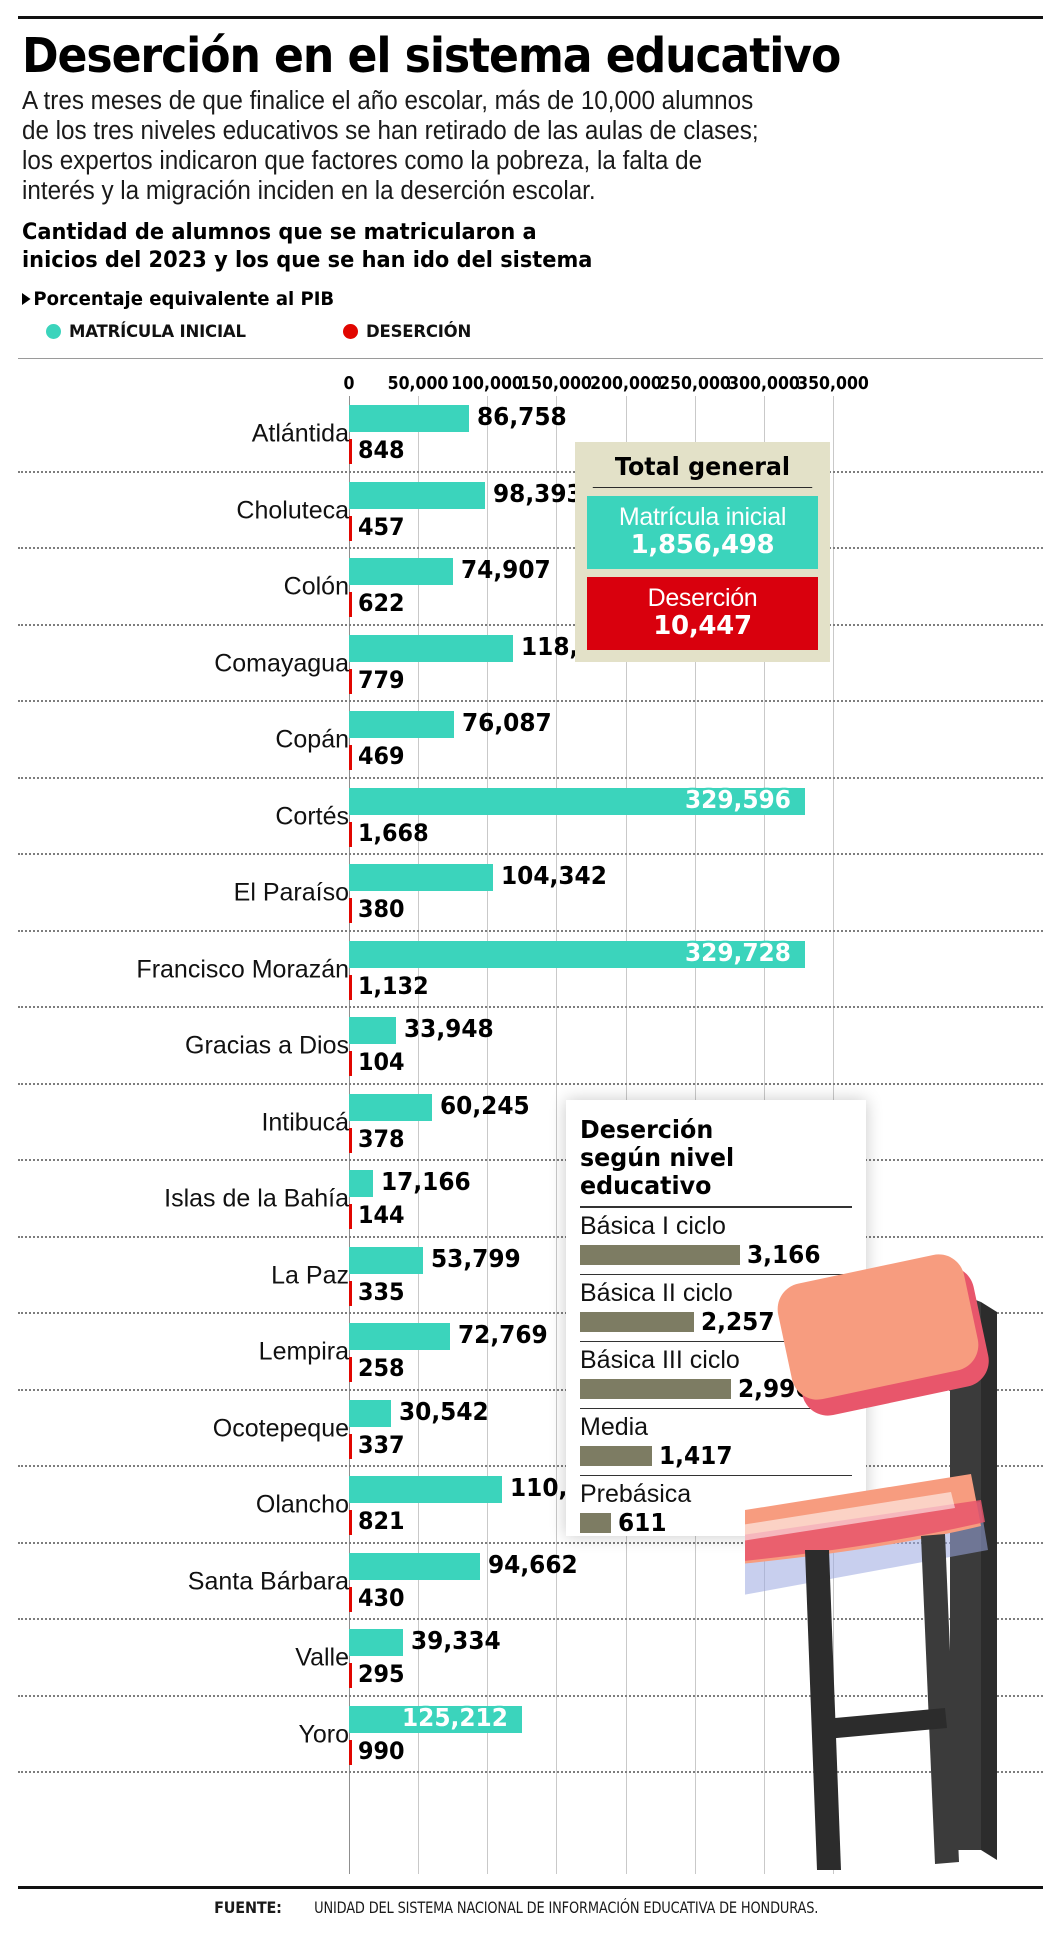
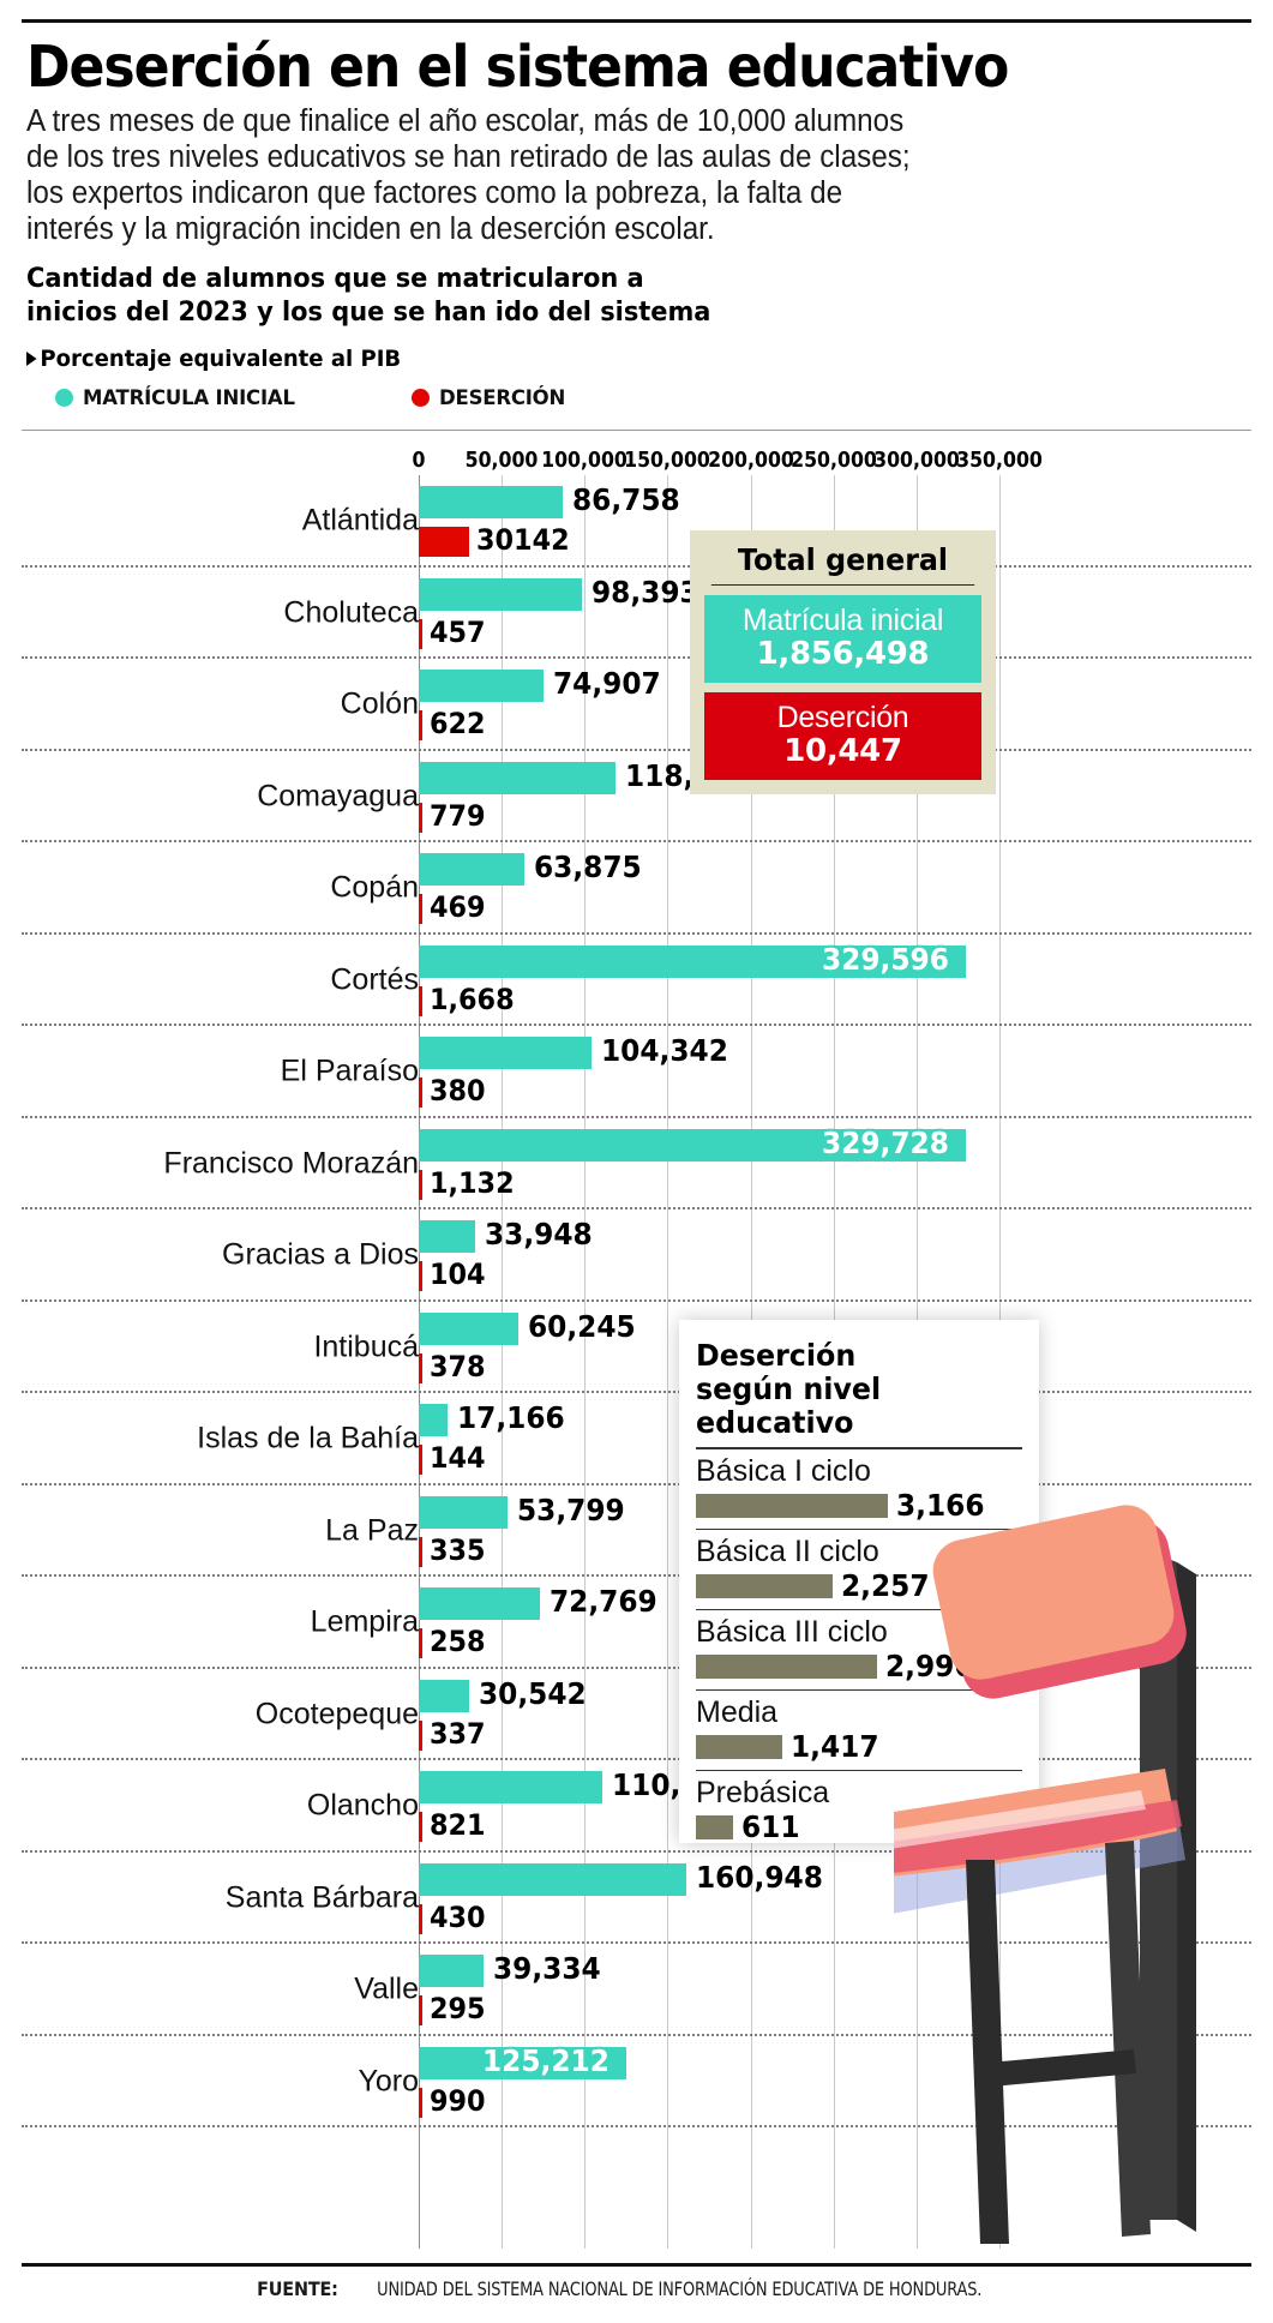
DESERCIÓN/Atlántida: 848 -> 30142
MATRÍCULA INICIAL/Copán: 76,087 -> 63,875
MATRÍCULA INICIAL/Santa Bárbara: 94,662 -> 160,948
